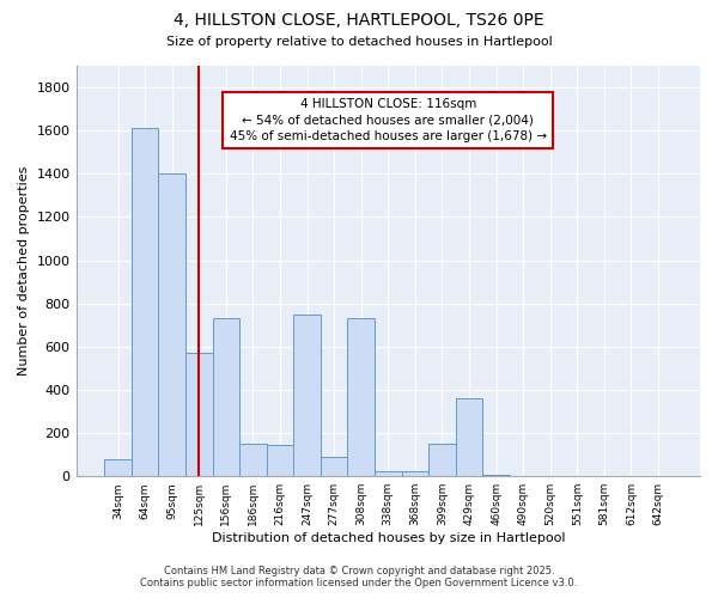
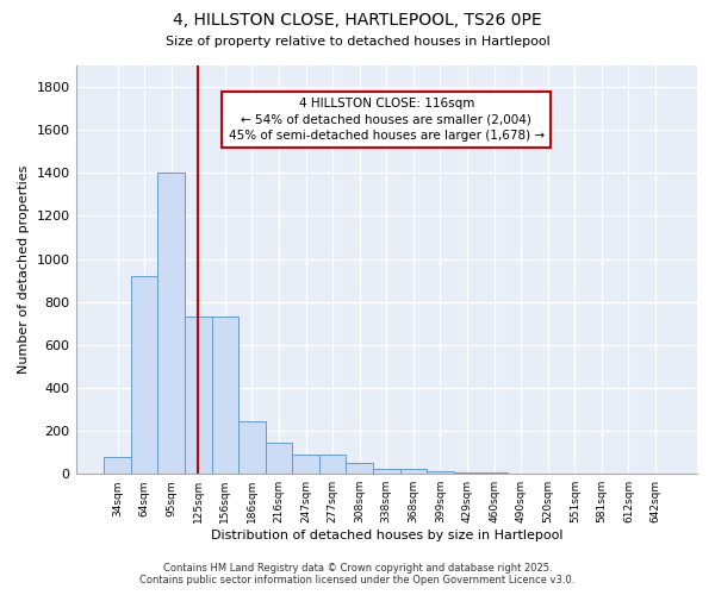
64sqm: 1610 -> 920
125sqm: 570 -> 730
186sqm: 150 -> 240
247sqm: 750 -> 90
308sqm: 730 -> 50
399sqm: 150 -> 10
429sqm: 360 -> 0
